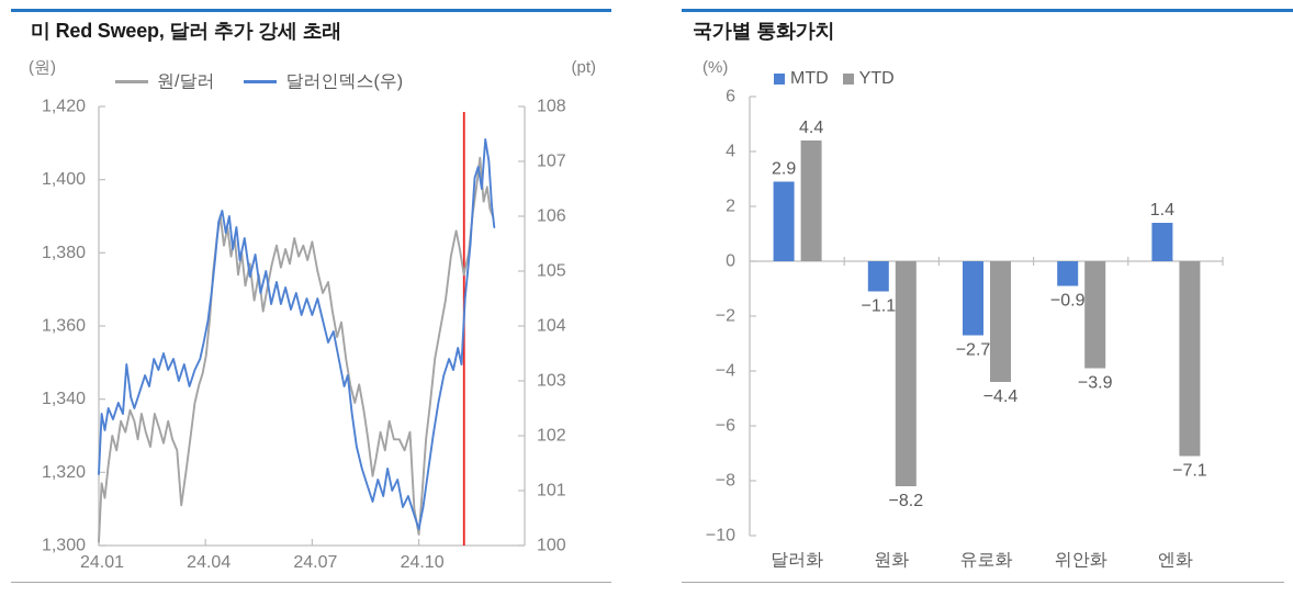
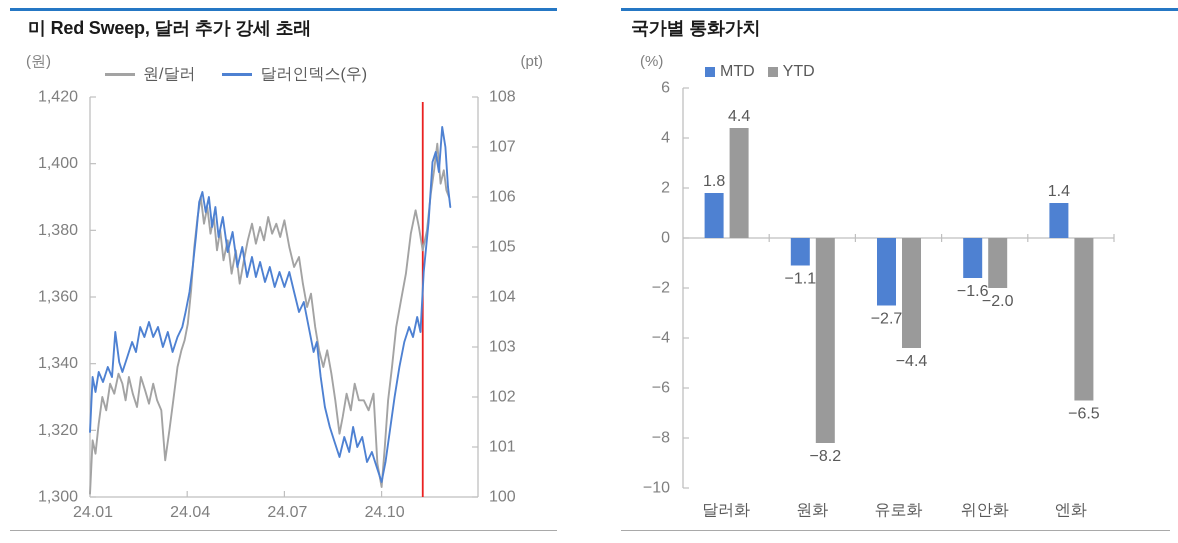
국가별 통화가치/MTD/달러화: 2.9 -> 1.8
국가별 통화가치/MTD/위안화: −0.9 -> −1.6
국가별 통화가치/YTD/위안화: −3.9 -> −2.0
국가별 통화가치/YTD/엔화: −7.1 -> −6.5
